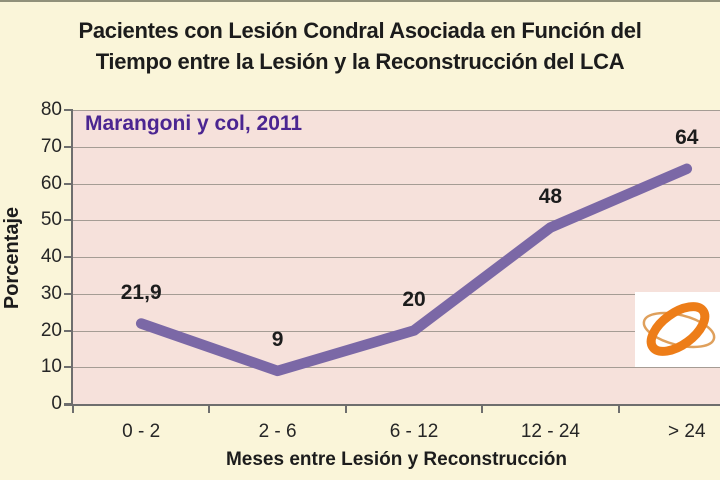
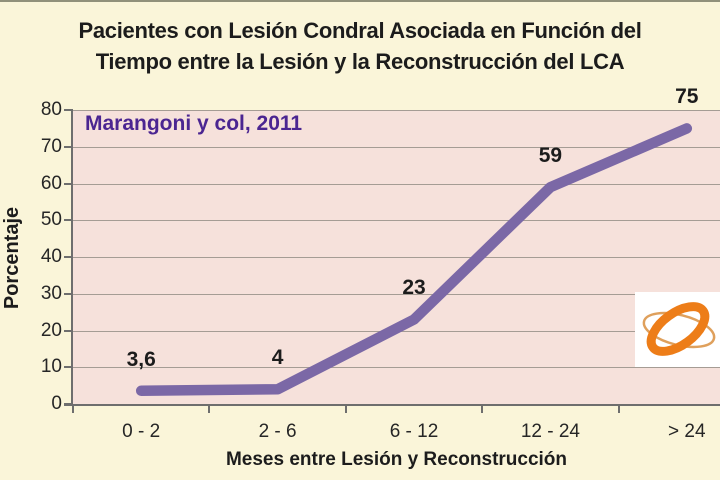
0 - 2: 21,9 -> 3,6
2 - 6: 9 -> 4
6 - 12: 20 -> 23
12 - 24: 48 -> 59
> 24: 64 -> 75
